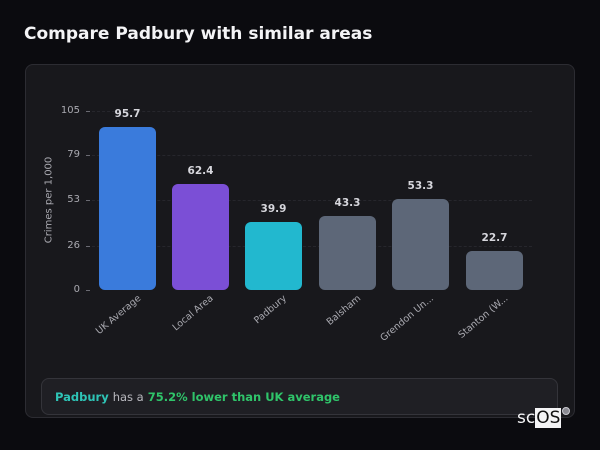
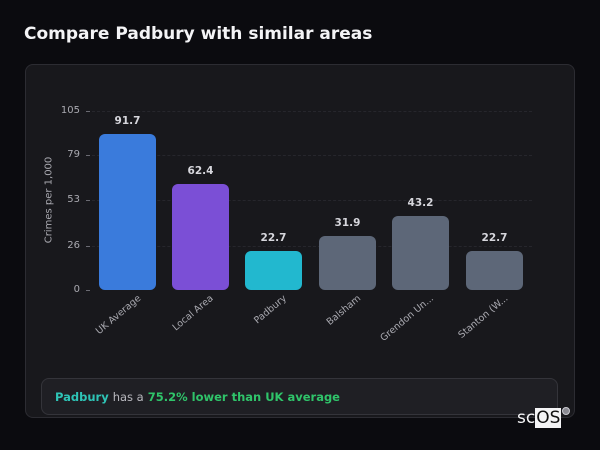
UK Average: 95.7 -> 91.7
Padbury: 39.9 -> 22.7
Balsham: 43.3 -> 31.9
Grendon Un...: 53.3 -> 43.2
